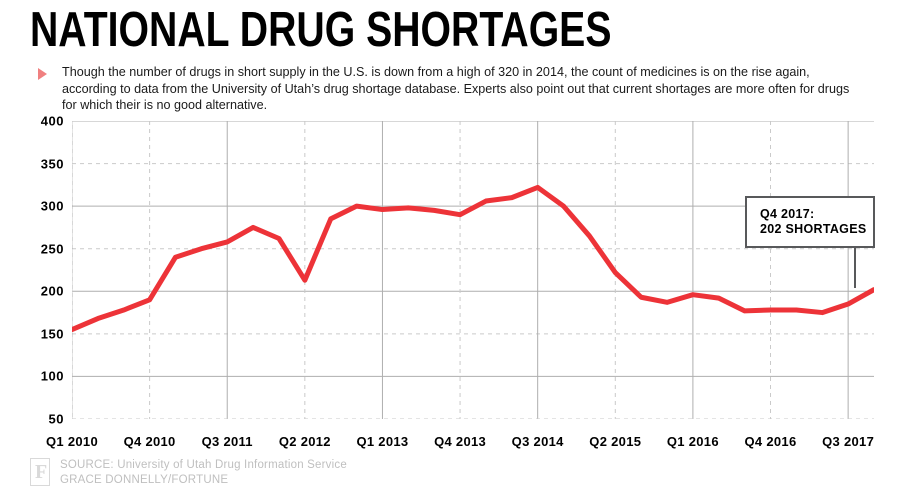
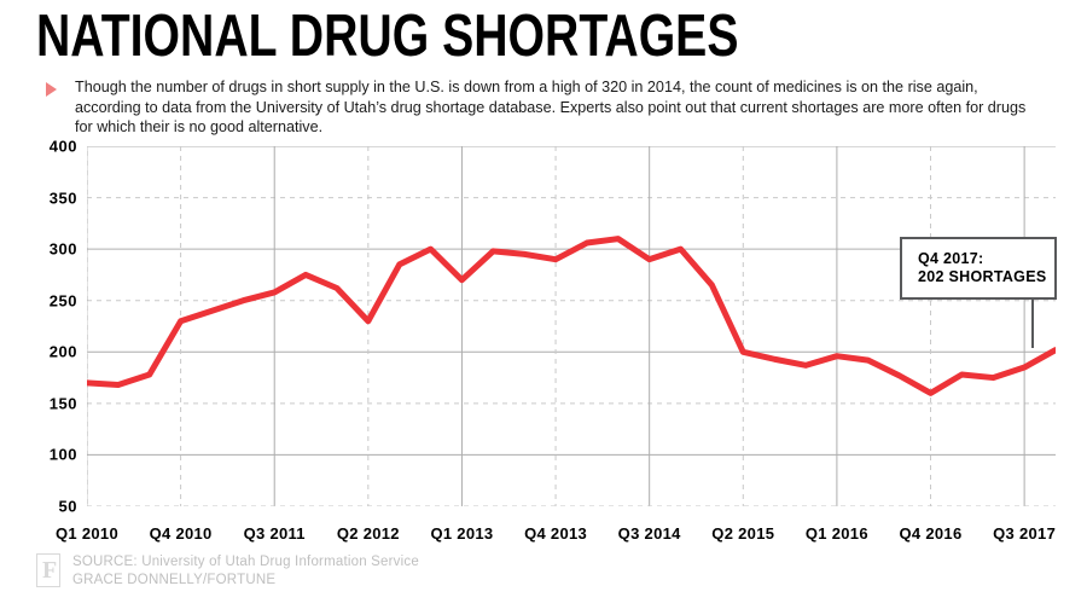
Q1 2010: 160 -> 170
Q4 2010: 190 -> 230
Q2 2012: 210 -> 230
Q1 2013: 300 -> 270
Q3 2014: 320 -> 290
Q2 2015: 220 -> 200
Q4 2016: 180 -> 160
